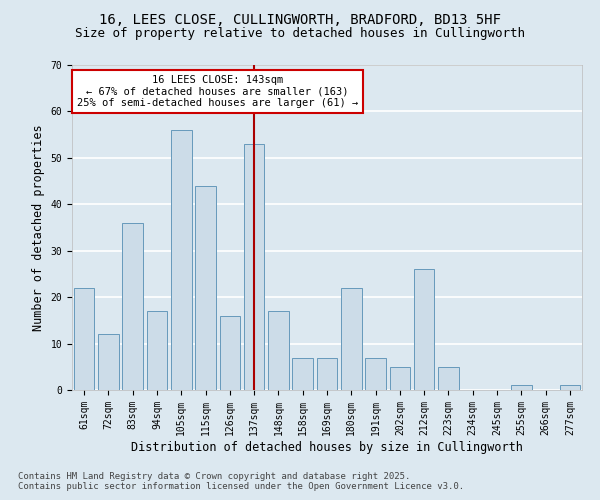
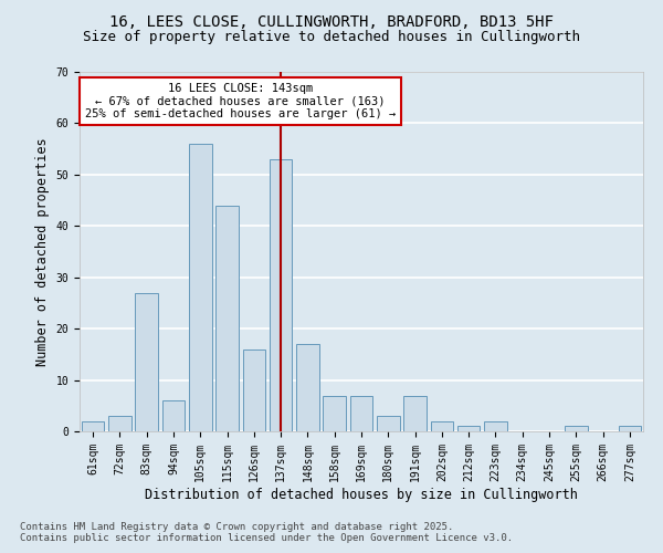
61sqm: 22 -> 2
72sqm: 12 -> 3
83sqm: 36 -> 27
94sqm: 17 -> 6
180sqm: 22 -> 3
202sqm: 5 -> 2
212sqm: 26 -> 1
223sqm: 5 -> 2
